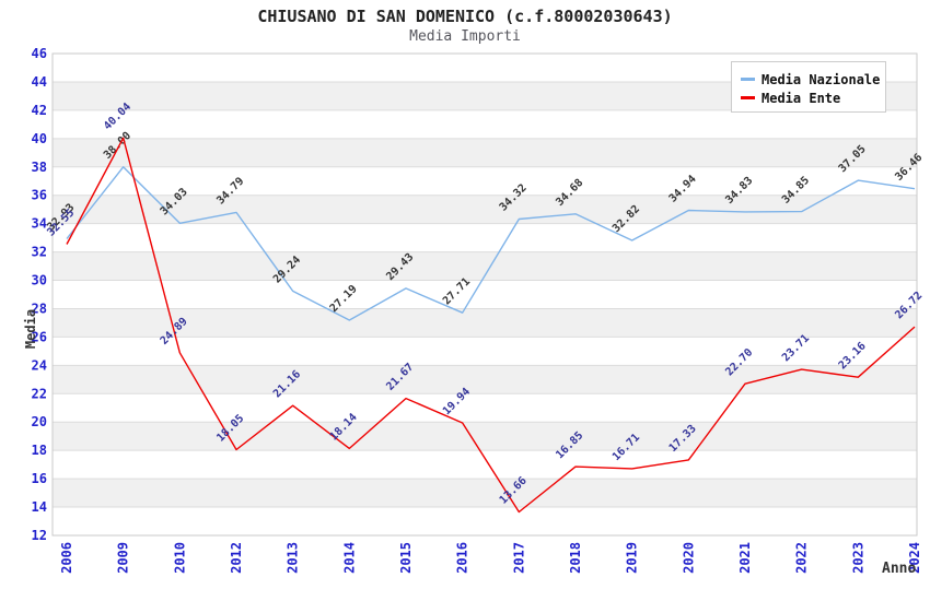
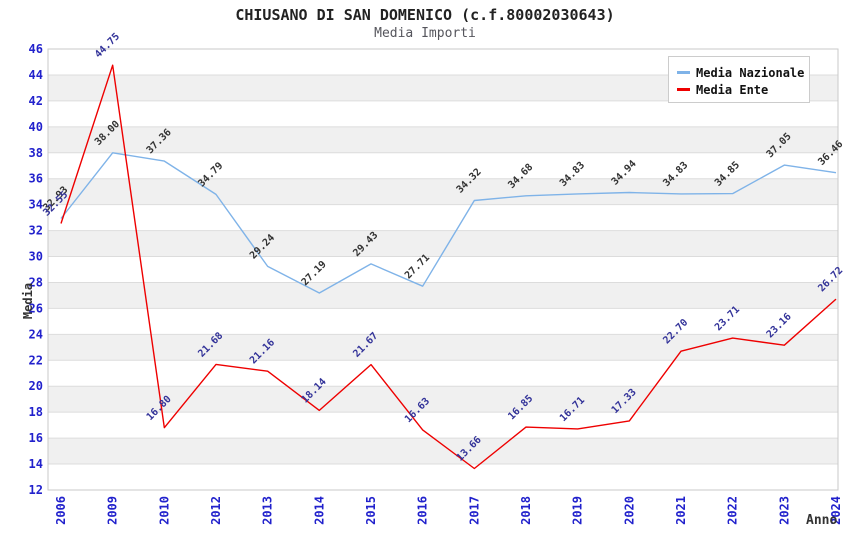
Media Ente/2009: 40.04 -> 44.75
Media Nazionale/2010: 34.03 -> 37.36
Media Ente/2010: 24.89 -> 16.80
Media Ente/2012: 18.05 -> 21.68
Media Ente/2016: 19.94 -> 16.63
Media Nazionale/2019: 32.82 -> 34.83
